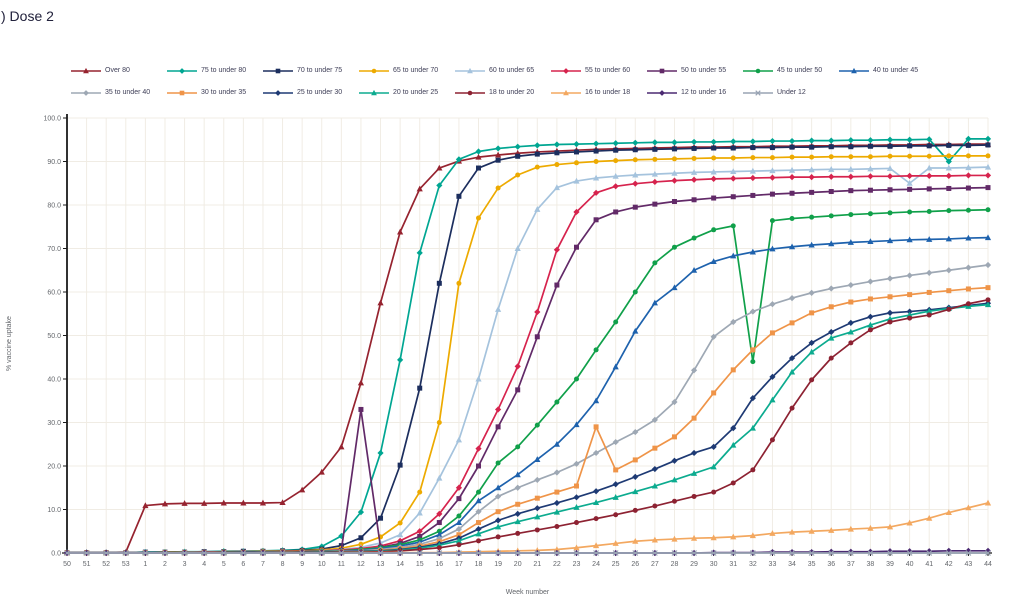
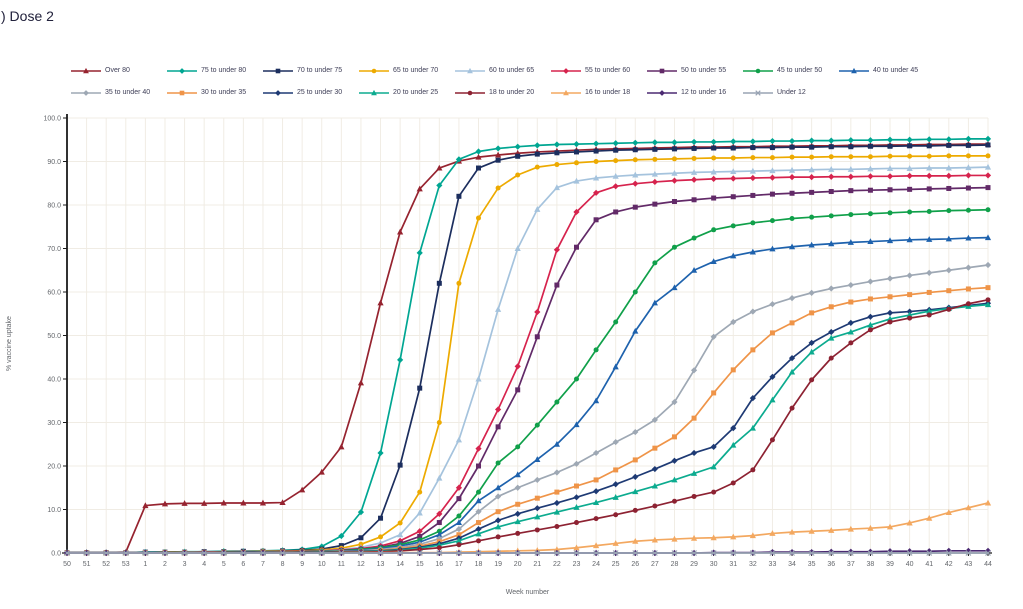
50 to under 55/12: 33 -> 1
30 to under 35/24: 29 -> 17
45 to under 50/32: 44 -> 76
60 to under 65/40: 85 -> 88
75 to under 80/42: 90 -> 95
